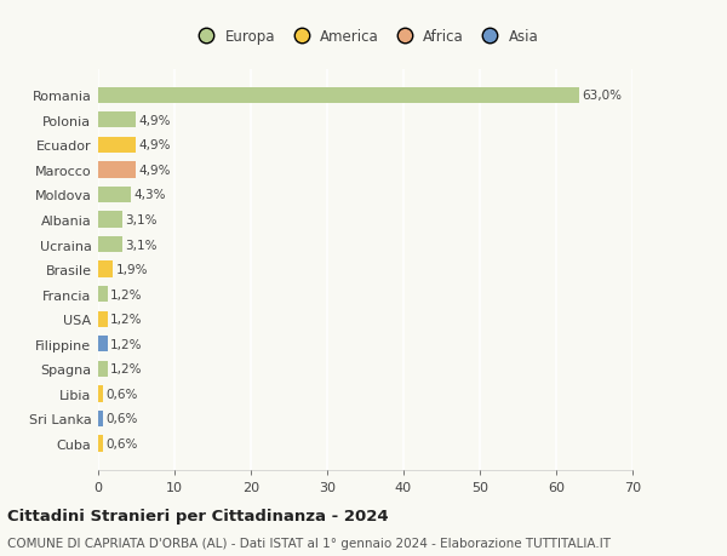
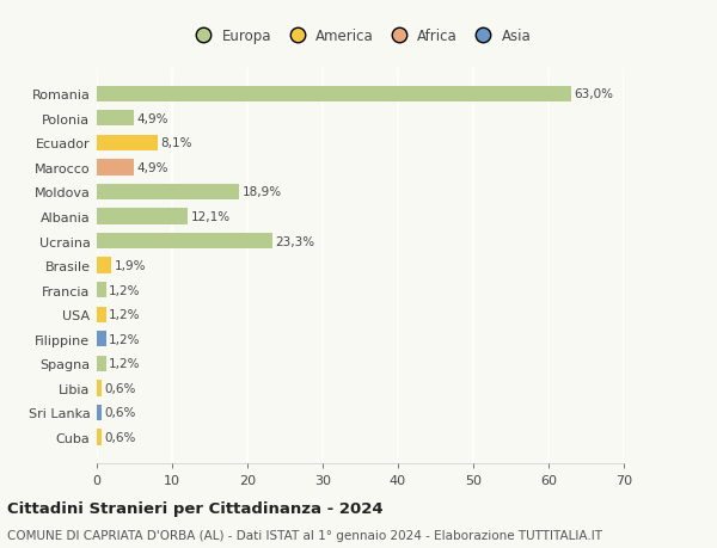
Ecuador: 4,9% -> 8,1%
Moldova: 4,3% -> 18,9%
Albania: 3,1% -> 12,1%
Ucraina: 3,1% -> 23,3%
